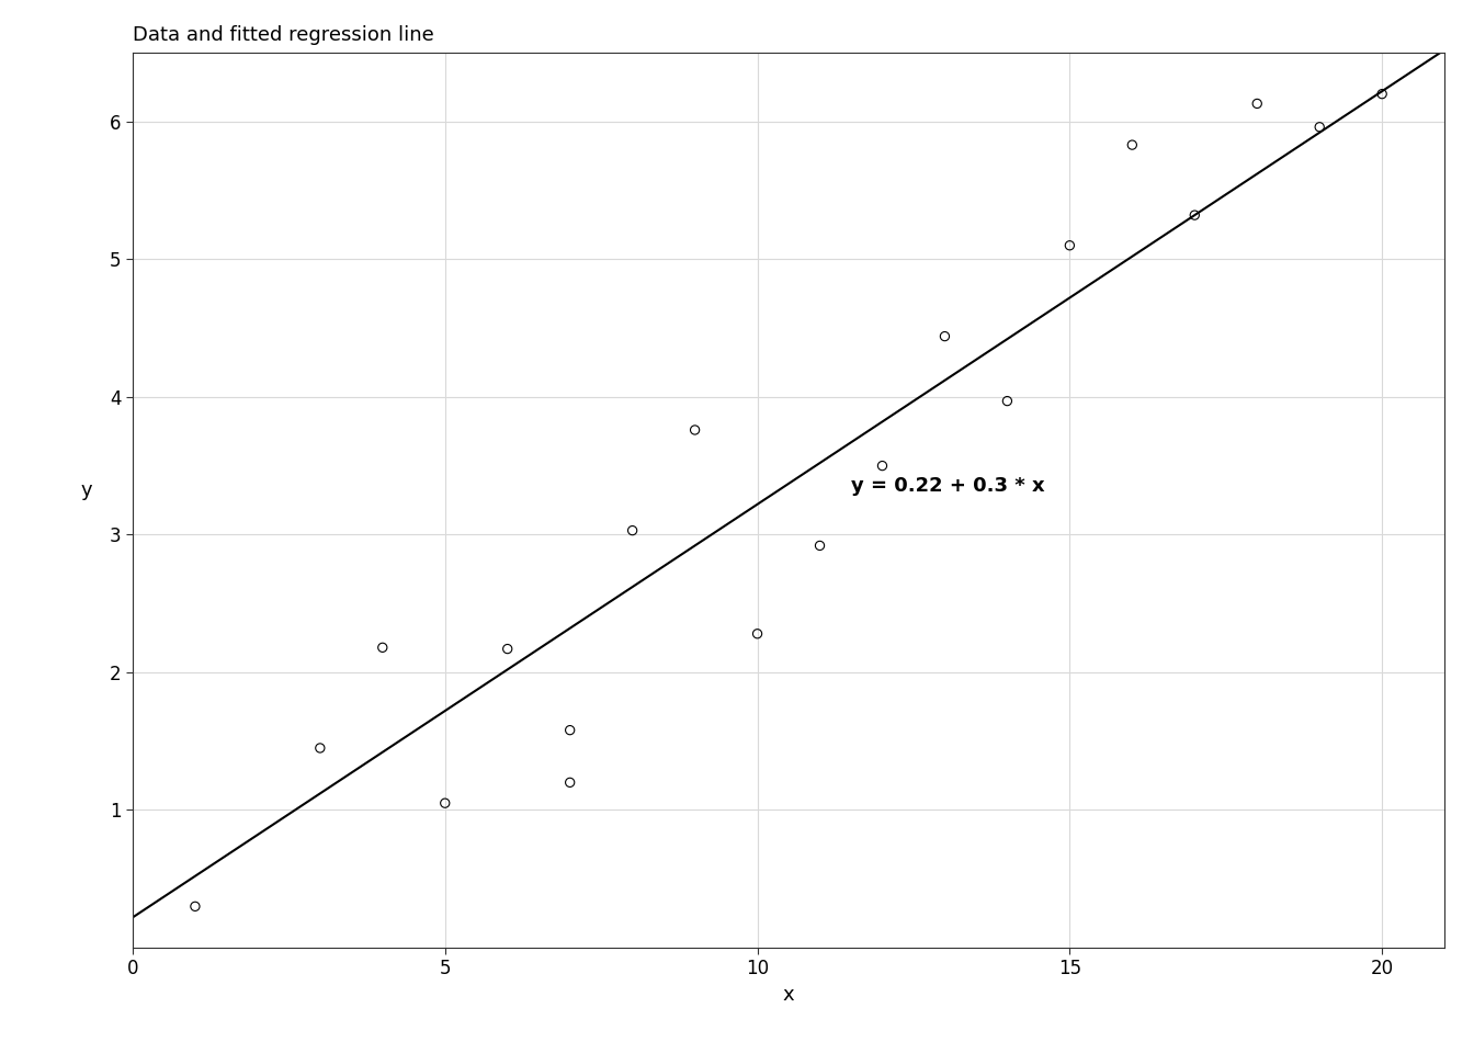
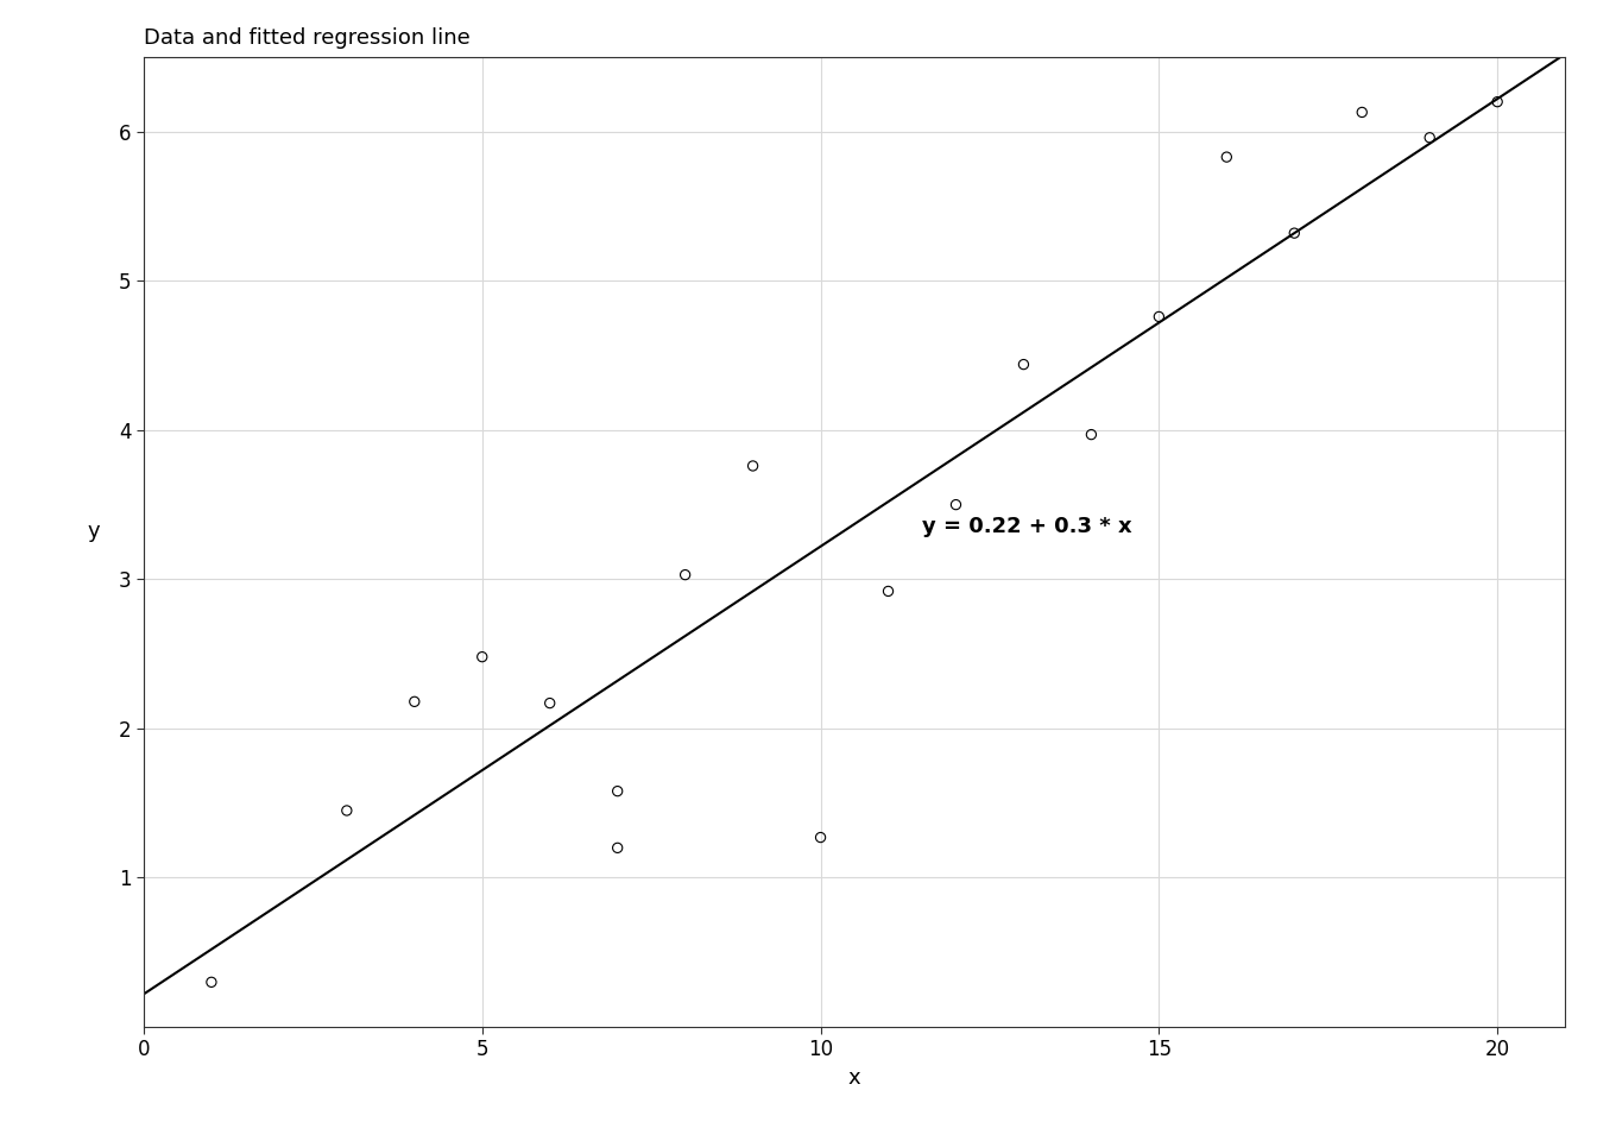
5: 1.05 -> 2.48
10: 2.28 -> 1.27
15: 5.10 -> 4.76
